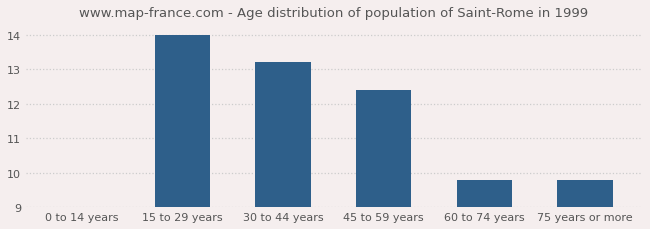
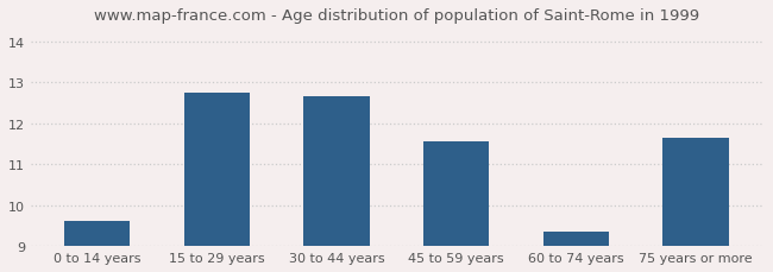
0 to 14 years: 9.02 -> 9.60
15 to 29 years: 14.00 -> 12.75
30 to 44 years: 13.20 -> 12.65
45 to 59 years: 12.40 -> 11.55
60 to 74 years: 9.80 -> 9.35
75 years or more: 9.80 -> 11.65
